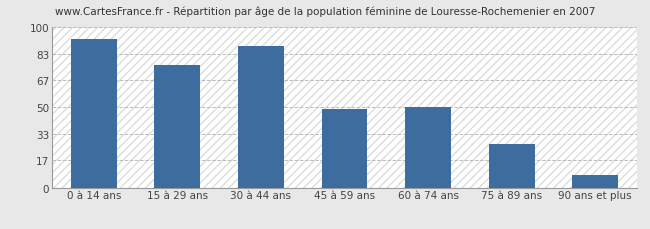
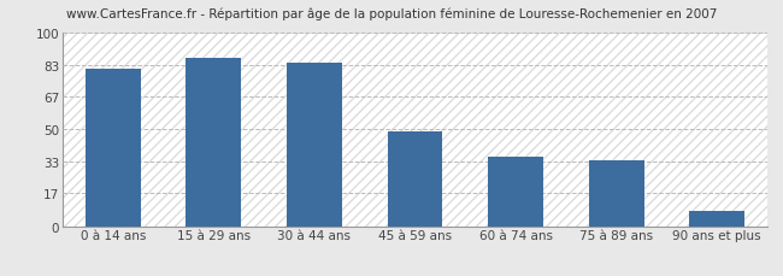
0 à 14 ans: 92 -> 81
15 à 29 ans: 76 -> 87
30 à 44 ans: 88 -> 84
60 à 74 ans: 50 -> 36
75 à 89 ans: 27 -> 34
